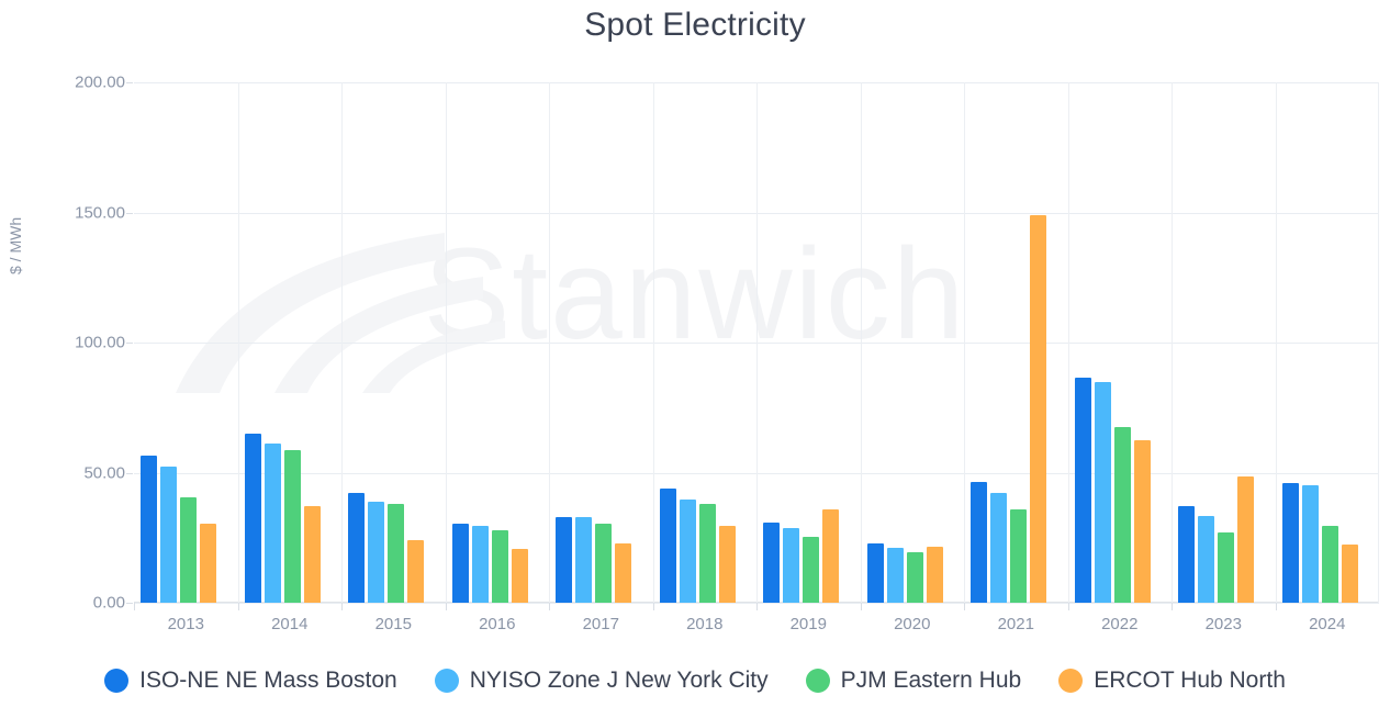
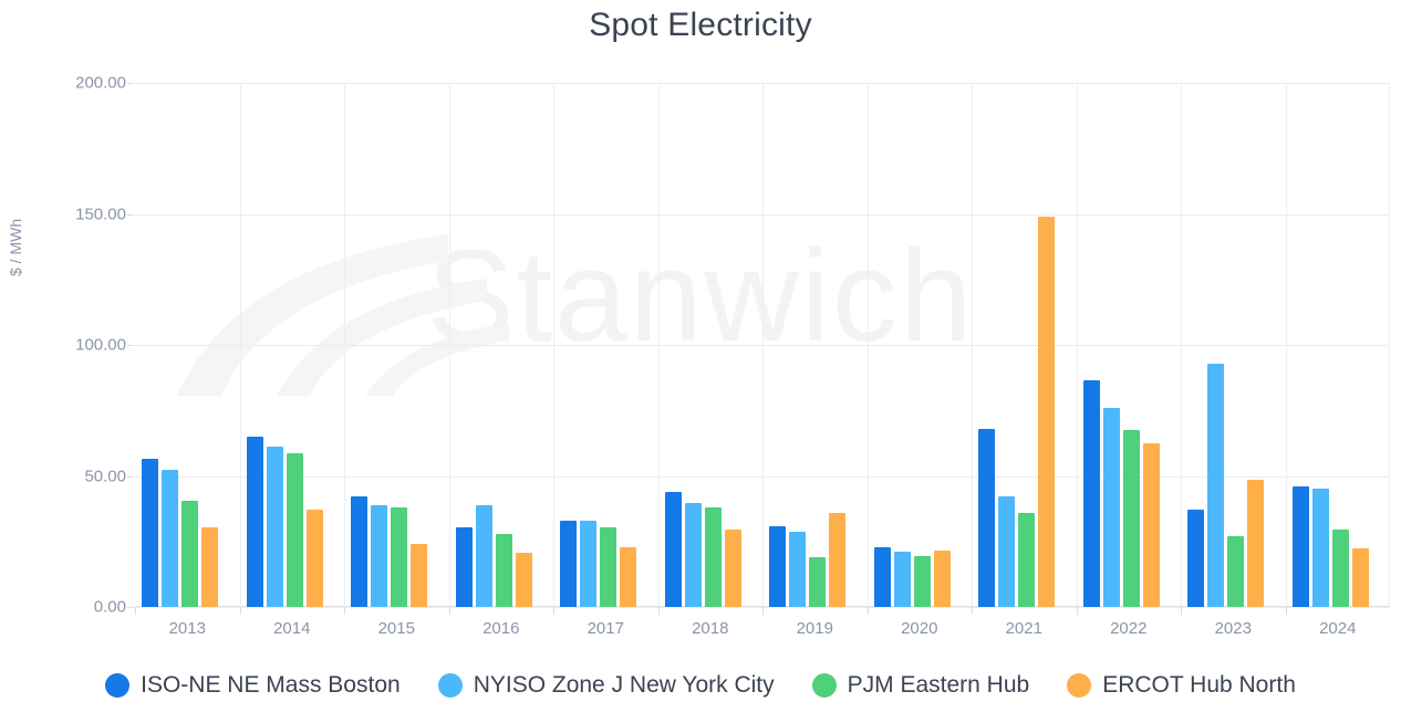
NYISO Zone J New York City/2016: 30 -> 39
PJM Eastern Hub/2019: 26 -> 19
ISO-NE NE Mass Boston/2021: 46 -> 68
NYISO Zone J New York City/2022: 85 -> 76
NYISO Zone J New York City/2023: 34 -> 93
